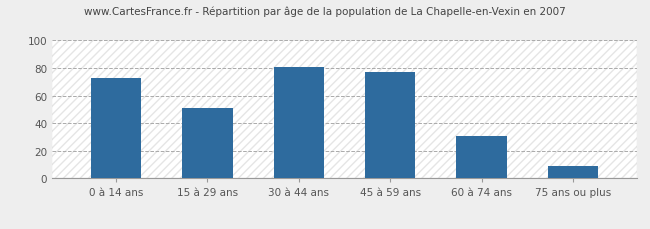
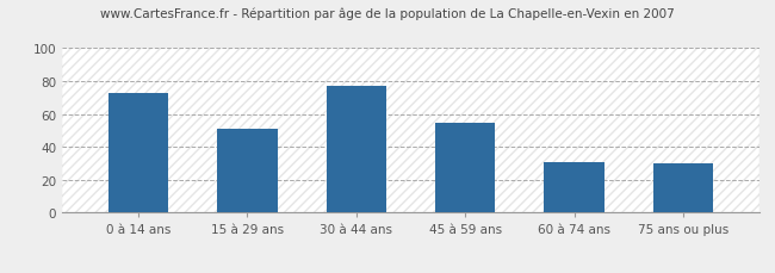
30 à 44 ans: 81 -> 77
45 à 59 ans: 77 -> 55
75 ans ou plus: 9 -> 30
